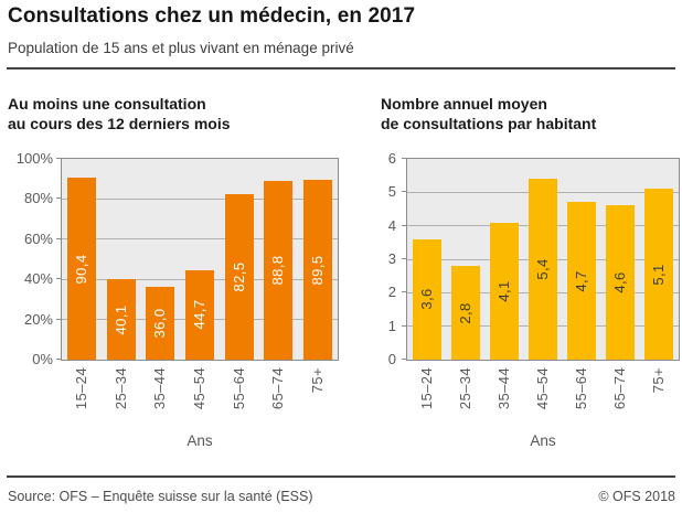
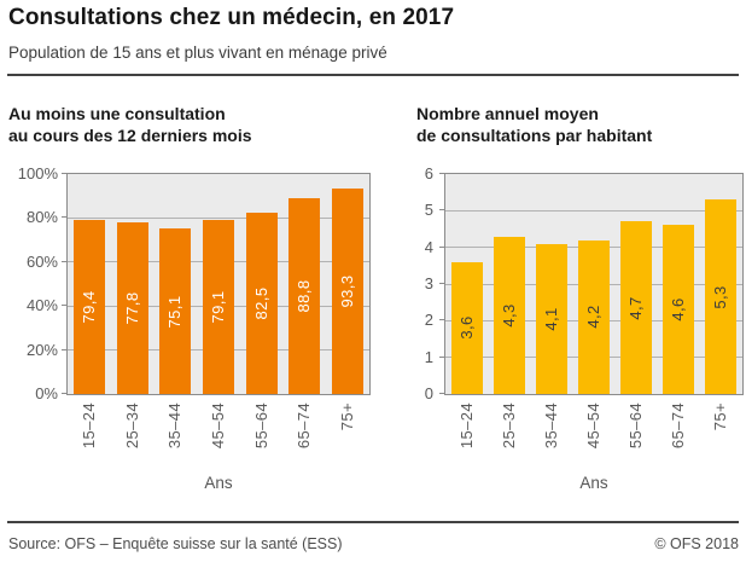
Au moins une consultation au cours des 12 derniers mois/15–24: 90,4 -> 79,4
Au moins une consultation au cours des 12 derniers mois/25–34: 40,1 -> 77,8
Au moins une consultation au cours des 12 derniers mois/35–44: 36,0 -> 75,1
Au moins une consultation au cours des 12 derniers mois/45–54: 44,7 -> 79,1
Au moins une consultation au cours des 12 derniers mois/75+: 89,5 -> 93,3
Nombre annuel moyen de consultations par habitant/25–34: 2,8 -> 4,3
Nombre annuel moyen de consultations par habitant/45–54: 5,4 -> 4,2
Nombre annuel moyen de consultations par habitant/75+: 5,1 -> 5,3
